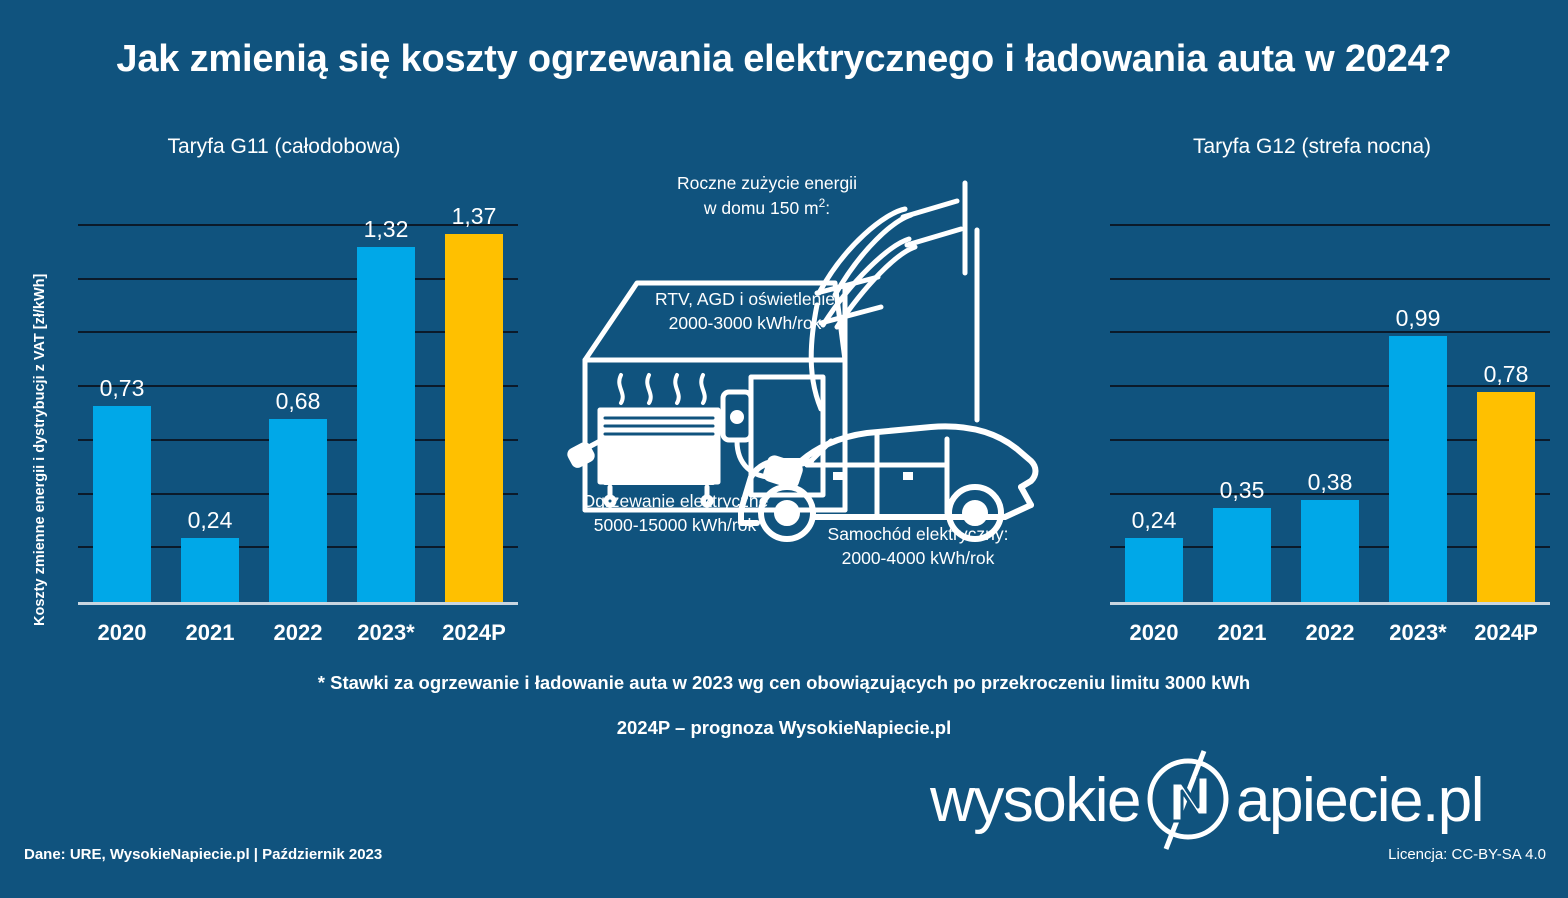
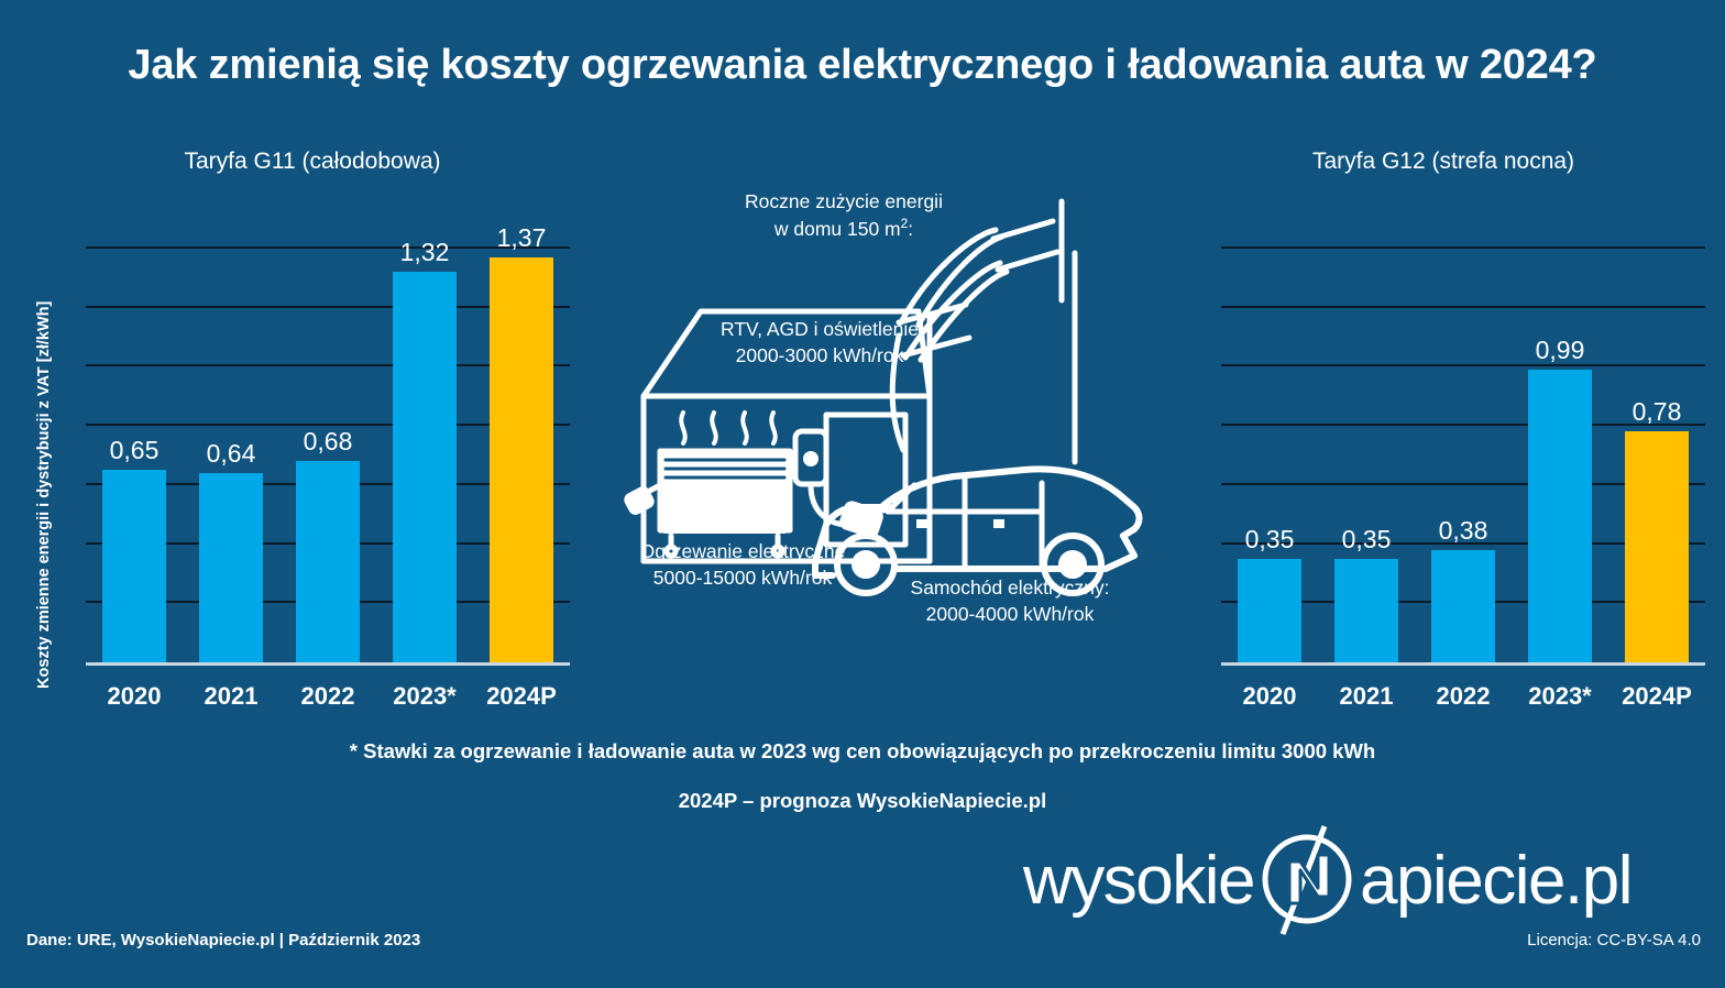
Taryfa G11 (całodobowa)/2020: 0,73 -> 0,65
Taryfa G11 (całodobowa)/2021: 0,24 -> 0,64
Taryfa G12 (strefa nocna)/2020: 0,24 -> 0,35
